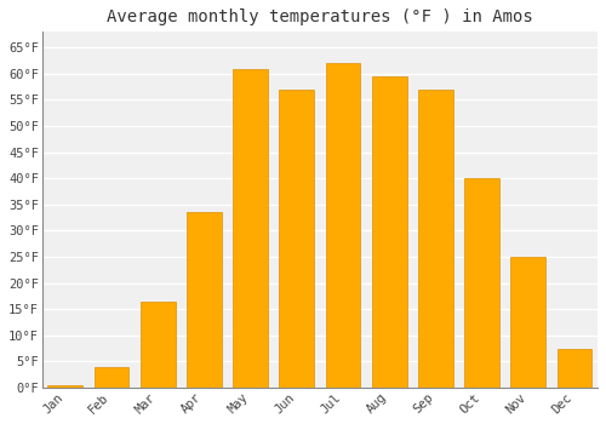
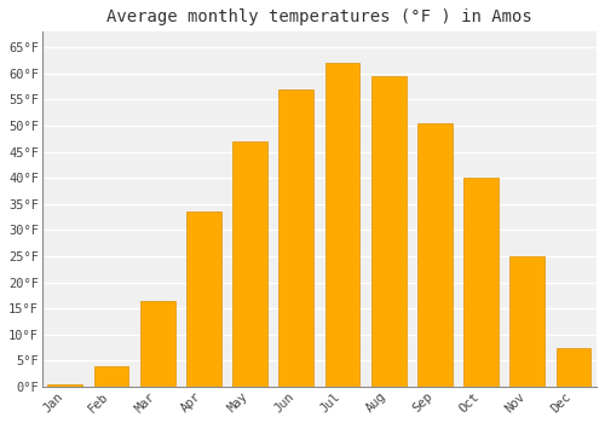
May: 61.0°F -> 47.0°F
Sep: 57.0°F -> 50.5°F
